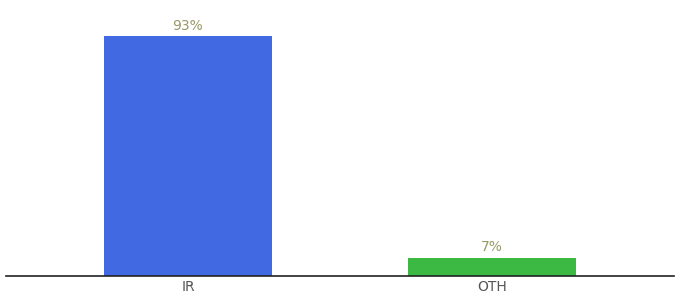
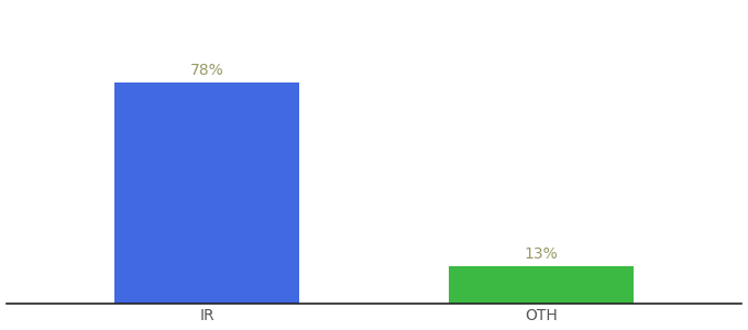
IR: 93% -> 78%
OTH: 7% -> 13%
